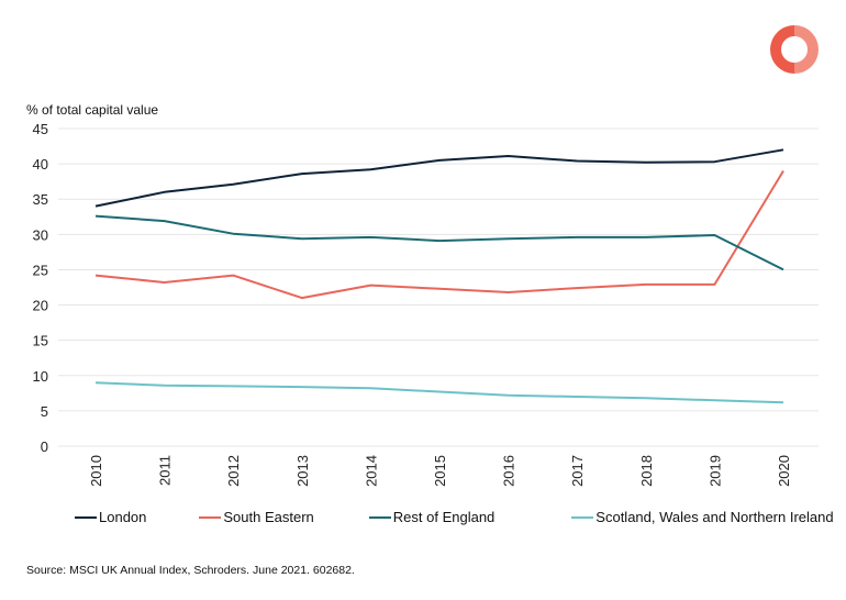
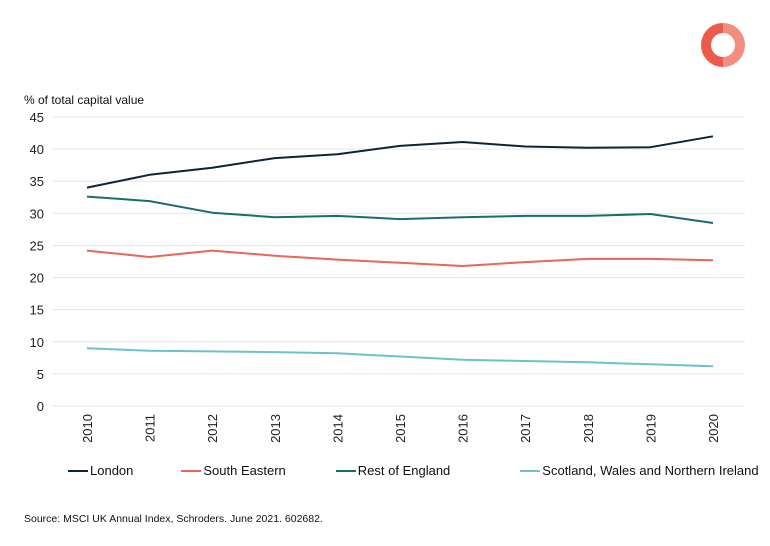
South Eastern/2013: 21 -> 23
South Eastern/2020: 39 -> 23
Rest of England/2020: 25 -> 28
